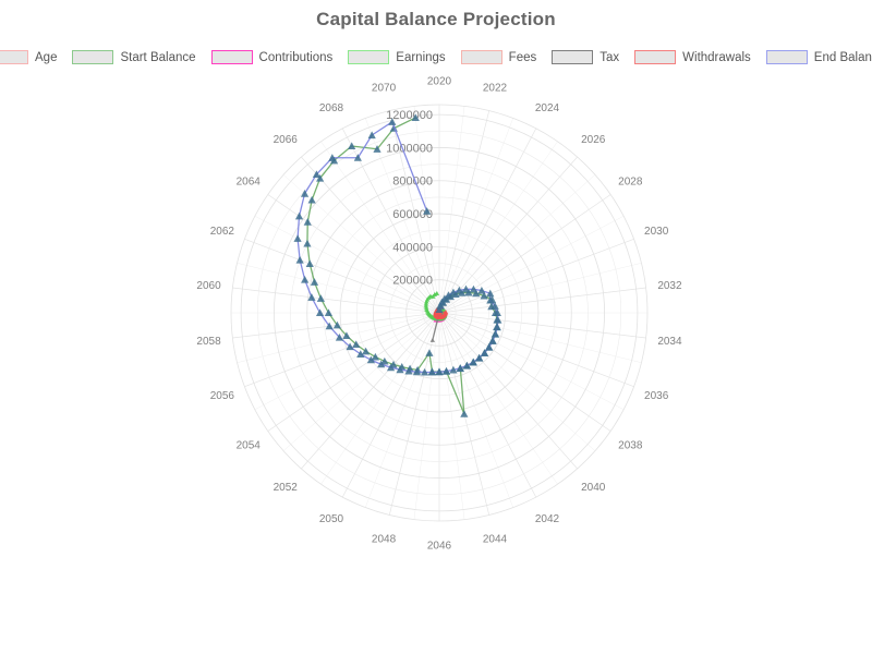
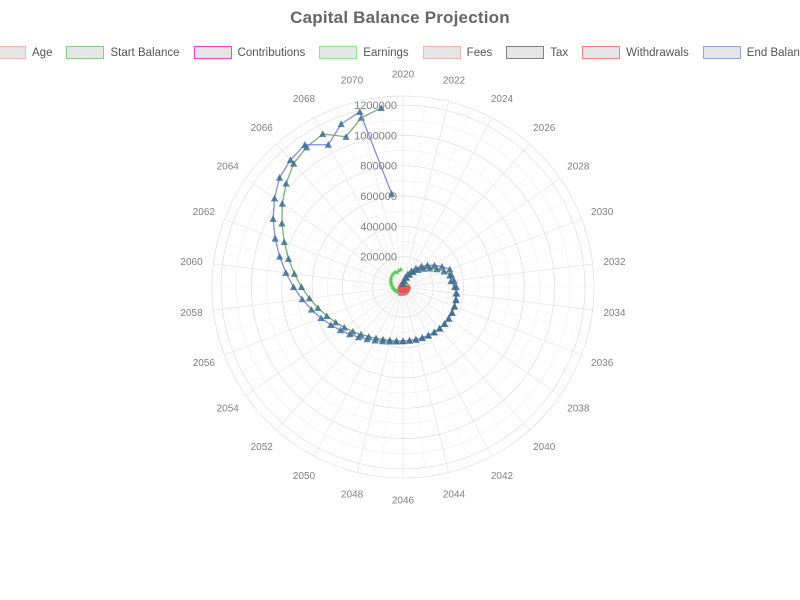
Start Balance/2044: 630000 -> 360000
Start Balance/2048: 250000 -> 360000
Tax/2048: 170000 -> 10000
